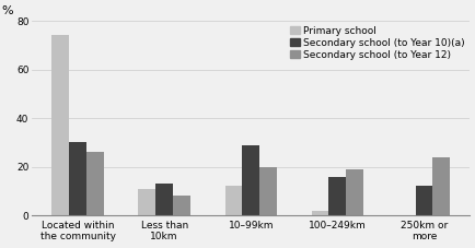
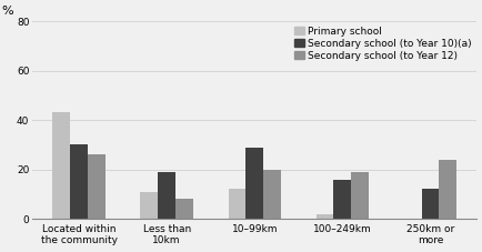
Primary school/Located within the community: 74 -> 43
Secondary school (to Year 10)(a)/Less than 10km: 13 -> 19
